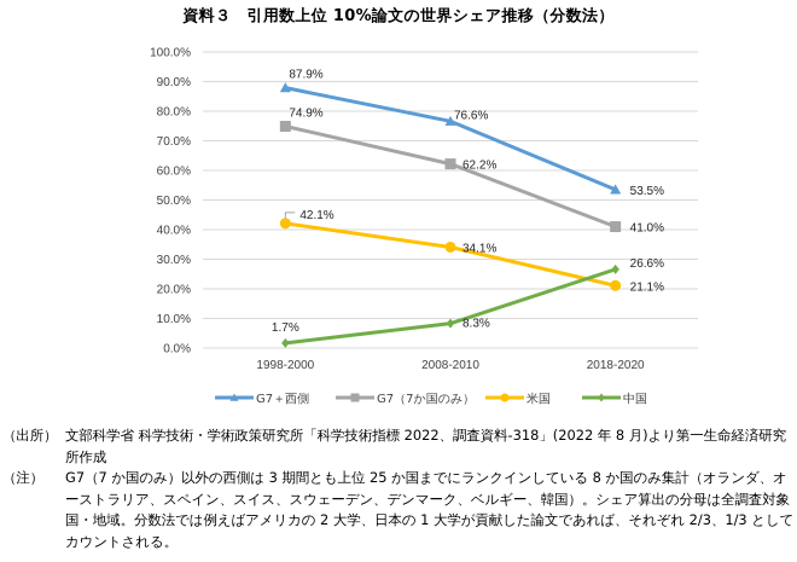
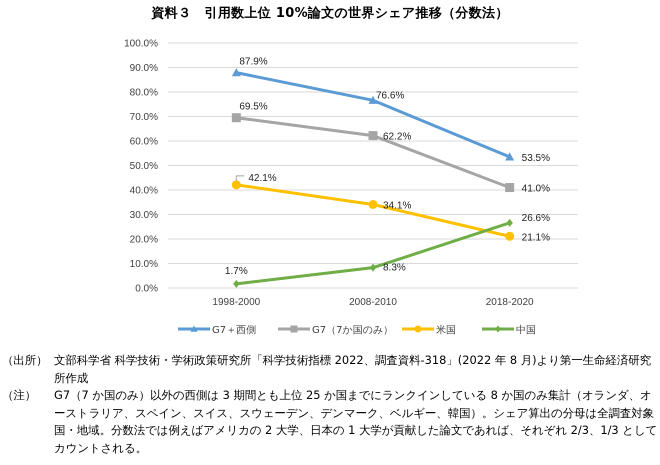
G7（7か国のみ）/1998-2000: 74.9% -> 69.5%
